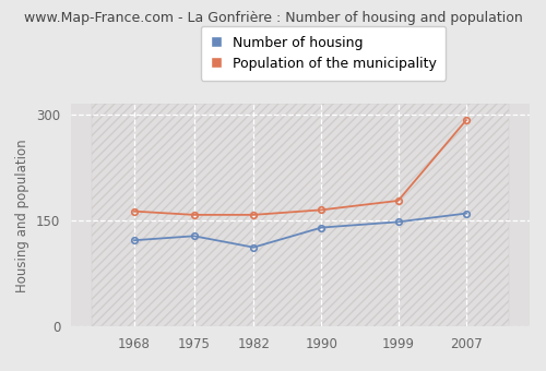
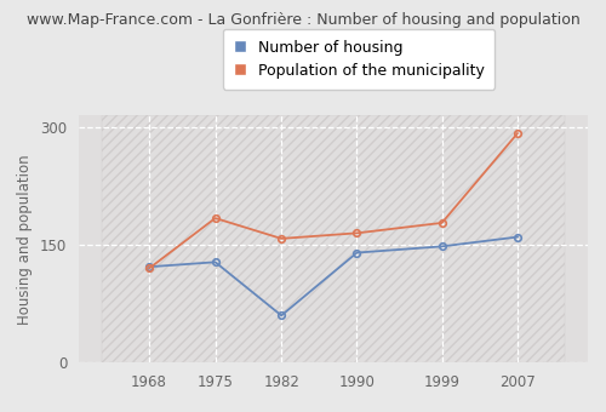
Population of the municipality/1968: 163 -> 120
Population of the municipality/1975: 158 -> 184
Number of housing/1982: 112 -> 60
